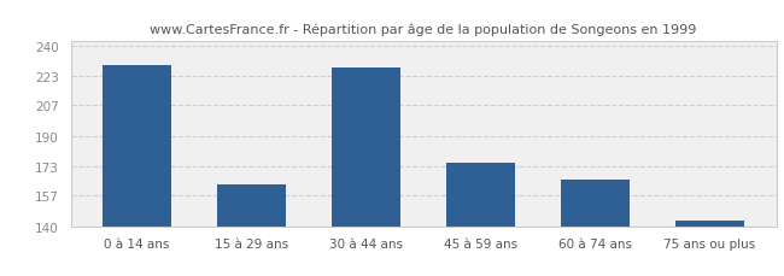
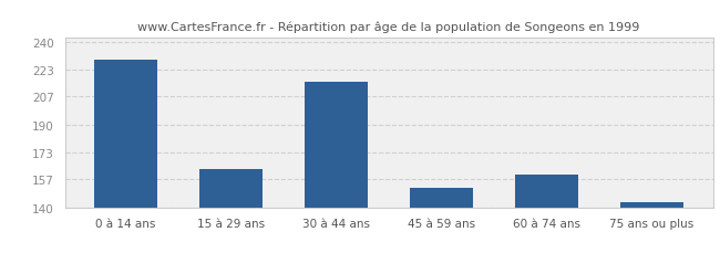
30 à 44 ans: 228 -> 216
45 à 59 ans: 175 -> 152
60 à 74 ans: 166 -> 160
